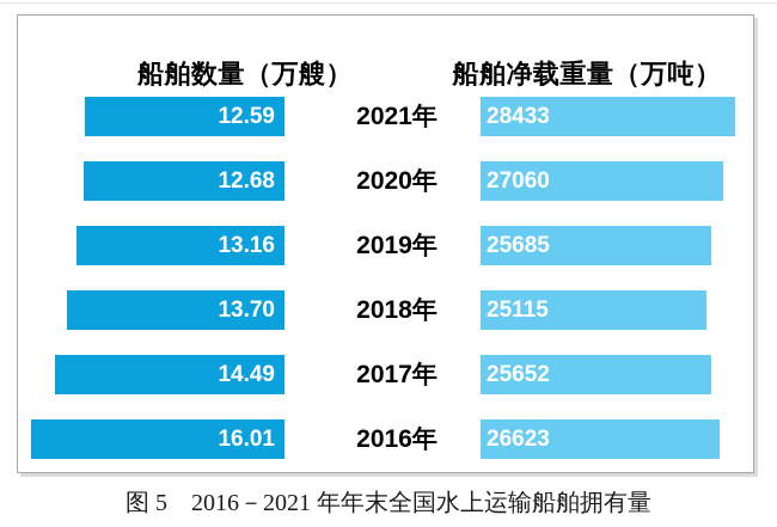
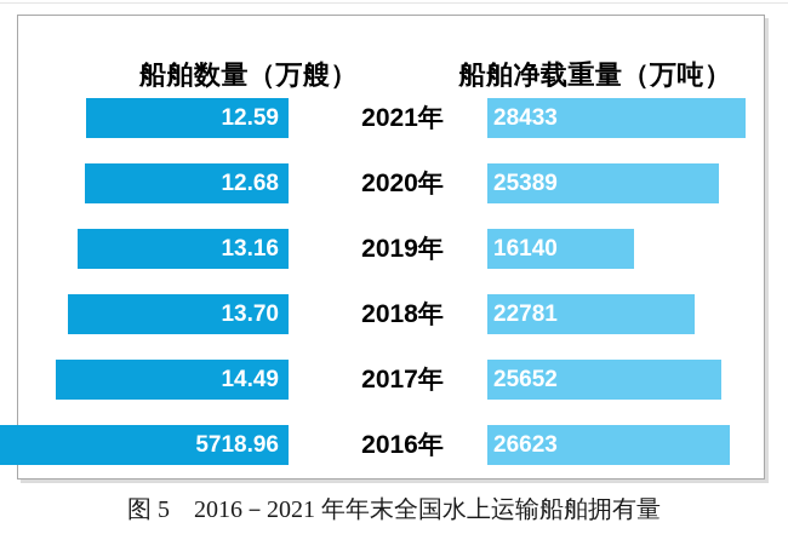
船舶净载重量（万吨）/2020年: 27060 -> 25389
船舶净载重量（万吨）/2019年: 25685 -> 16140
船舶净载重量（万吨）/2018年: 25115 -> 22781
船舶数量（万艘）/2016年: 16.01 -> 5718.96
